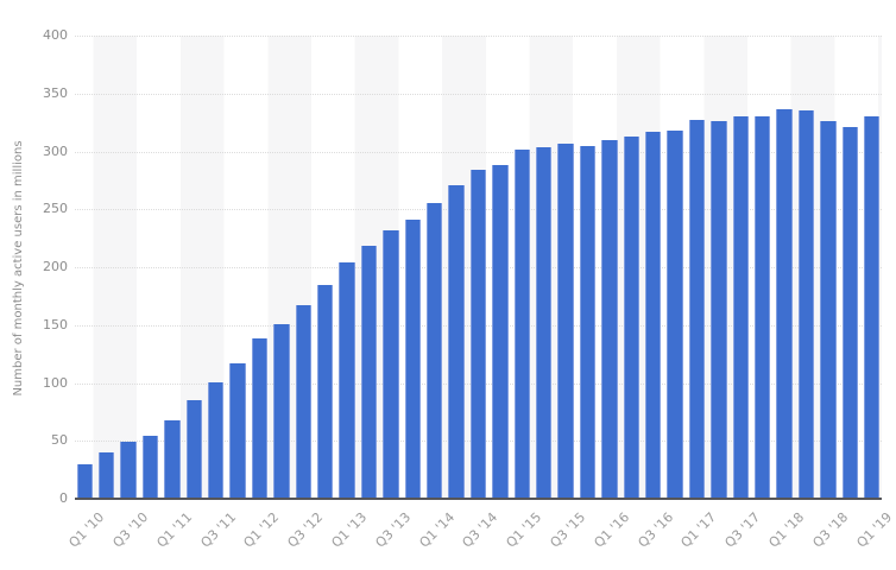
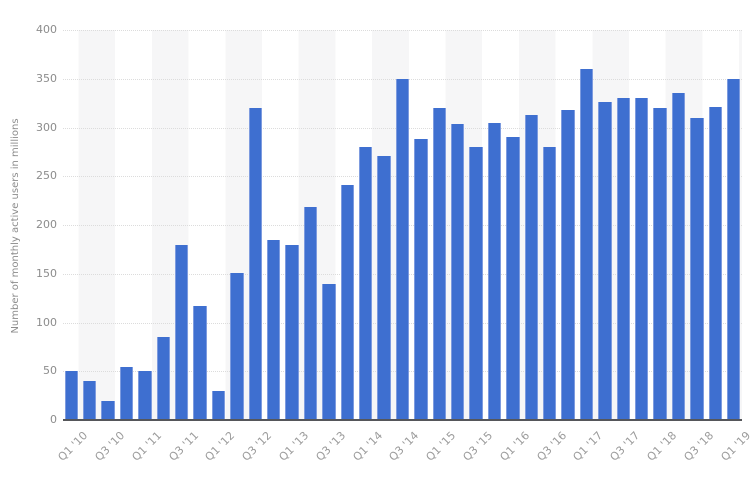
Q1 '10: 30 -> 50
Q3 '10: 50 -> 20
Q1 '11: 70 -> 50
Q3 '11: 100 -> 180
Q1 '12: 140 -> 30
Q3 '12: 170 -> 320
Q1 '13: 200 -> 180
Q3 '13: 230 -> 140
Q1 '14: 260 -> 280
Q3 '14: 280 -> 350
Q1 '15: 300 -> 320
Q3 '15: 310 -> 280
Q1 '16: 310 -> 290
Q3 '16: 320 -> 280
Q1 '17: 330 -> 360
Q1 '18: 340 -> 320
Q3 '18: 330 -> 310
Q1 '19: 330 -> 350
